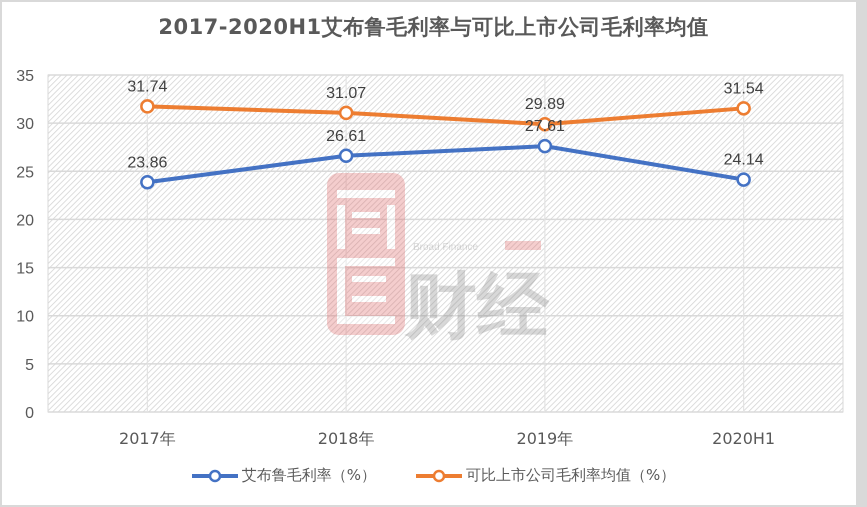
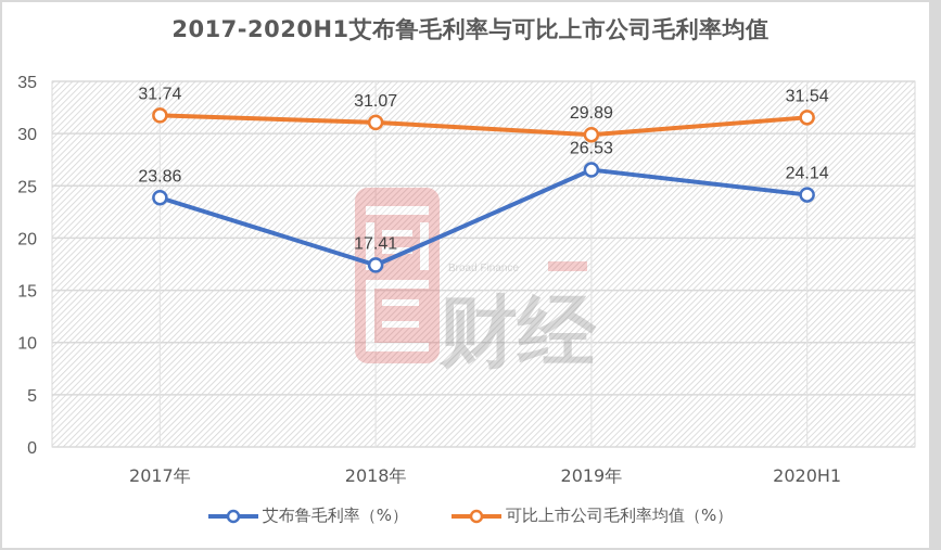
艾布鲁毛利率（%）/2018年: 26.61 -> 17.41
艾布鲁毛利率（%）/2019年: 27.61 -> 26.53
